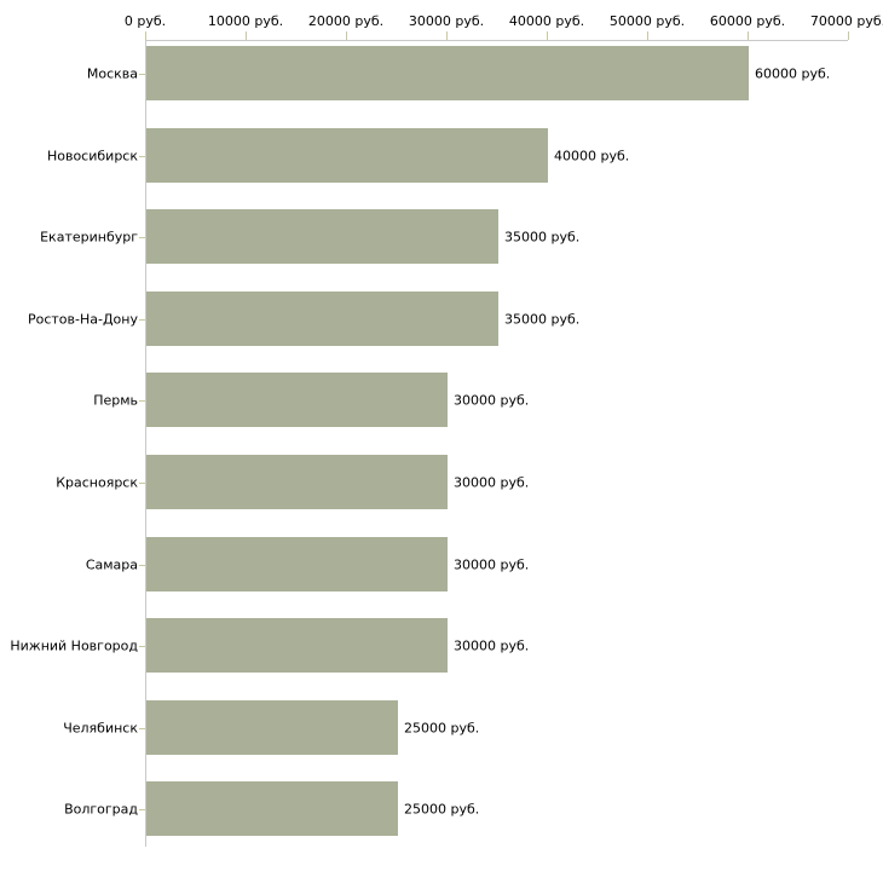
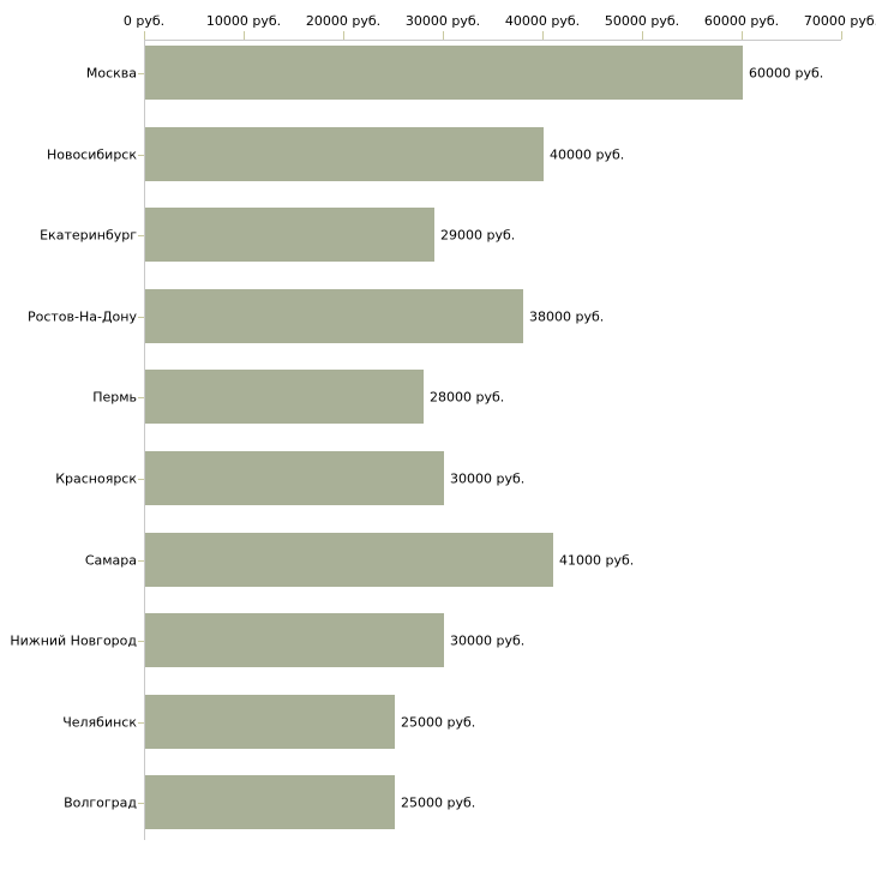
Екатеринбург: 35000 -> 29000
Ростов-На-Дону: 35000 -> 38000
Пермь: 30000 -> 28000
Самара: 30000 -> 41000
